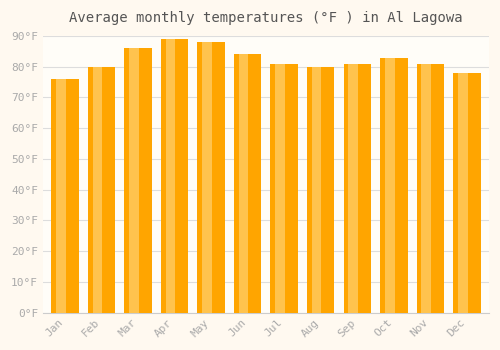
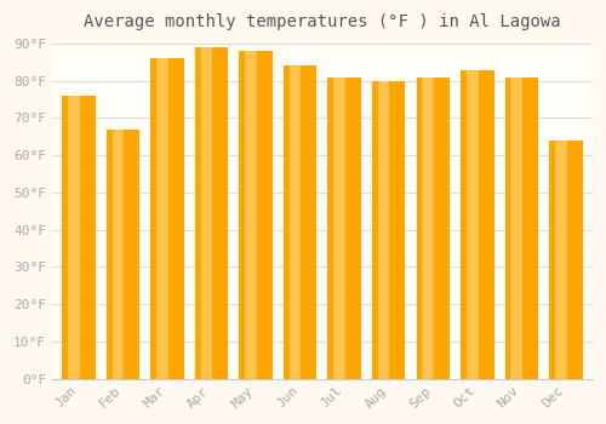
Feb: 80°F -> 67°F
Dec: 78°F -> 64°F
